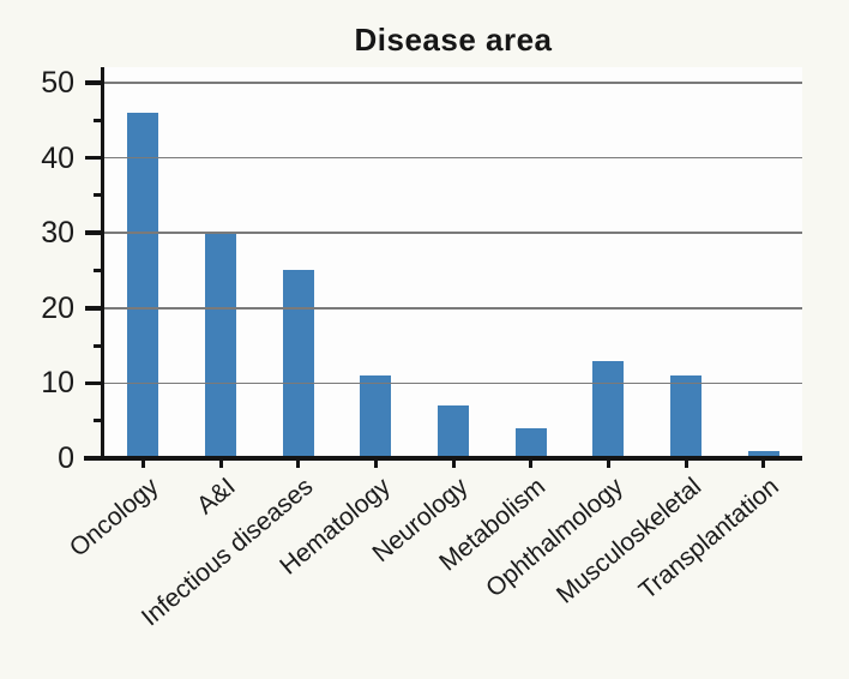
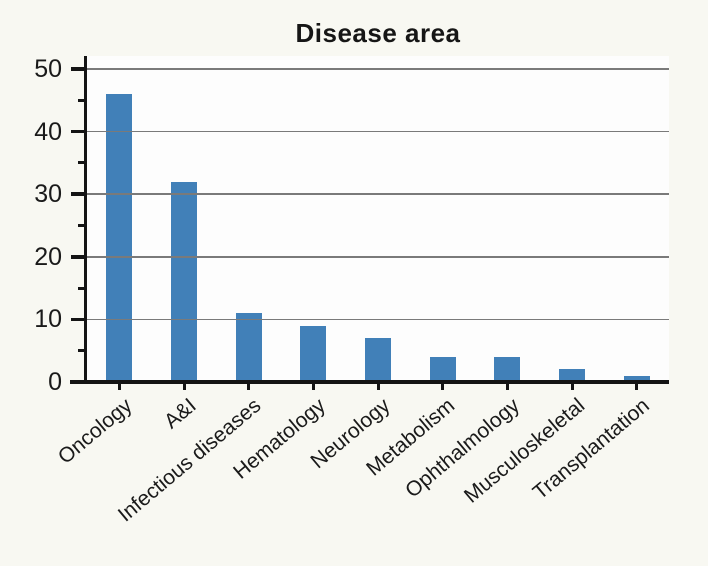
A&I: 30 -> 32
Infectious diseases: 25 -> 11
Hematology: 11 -> 9
Ophthalmology: 13 -> 4
Musculoskeletal: 11 -> 2
